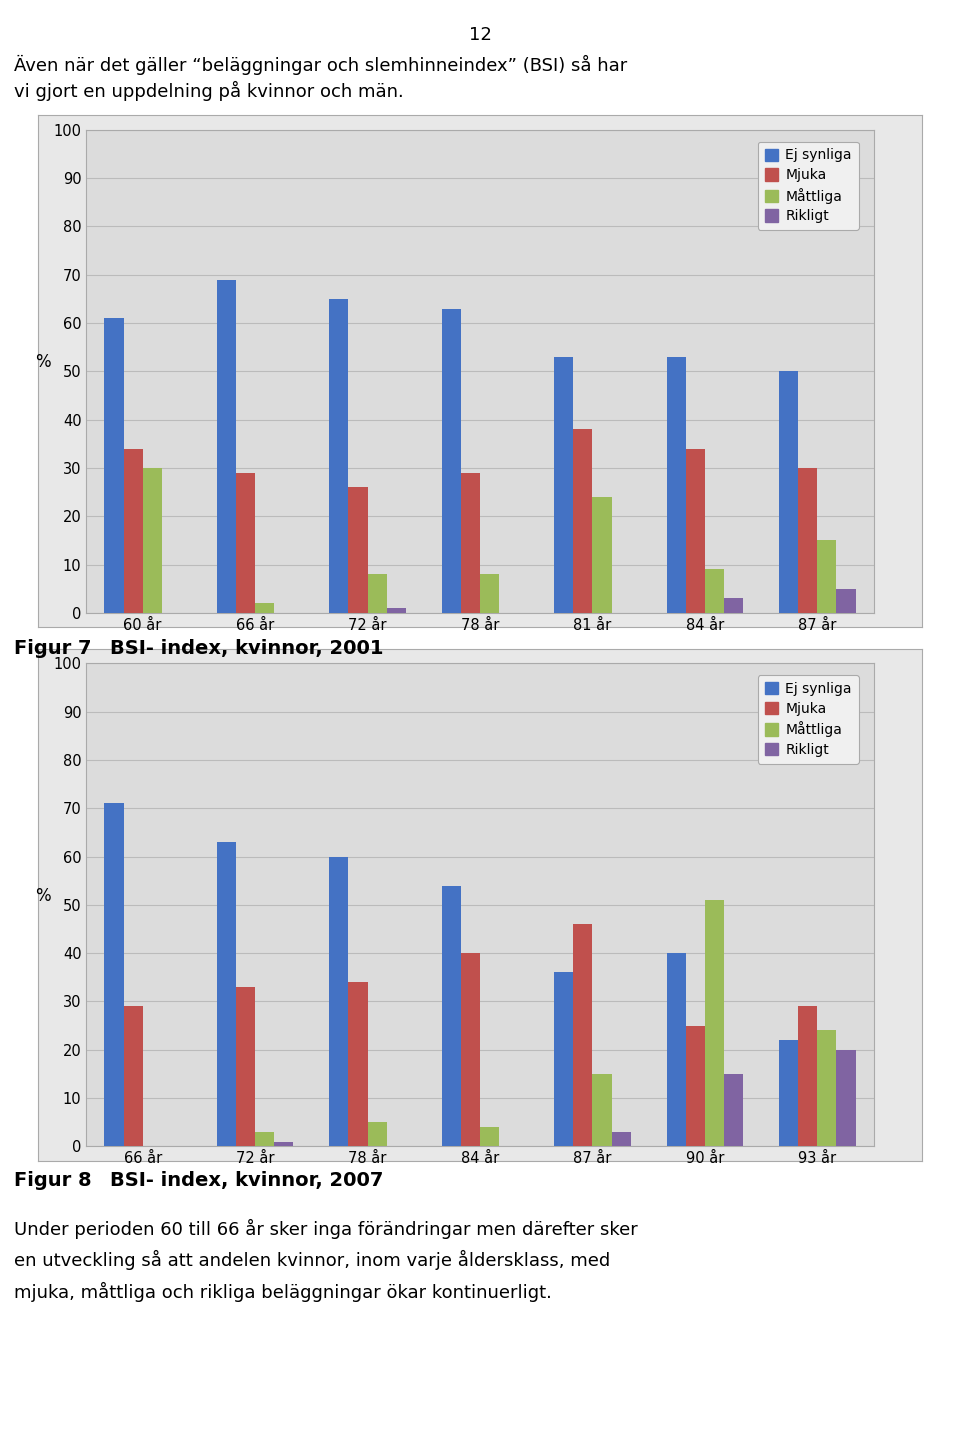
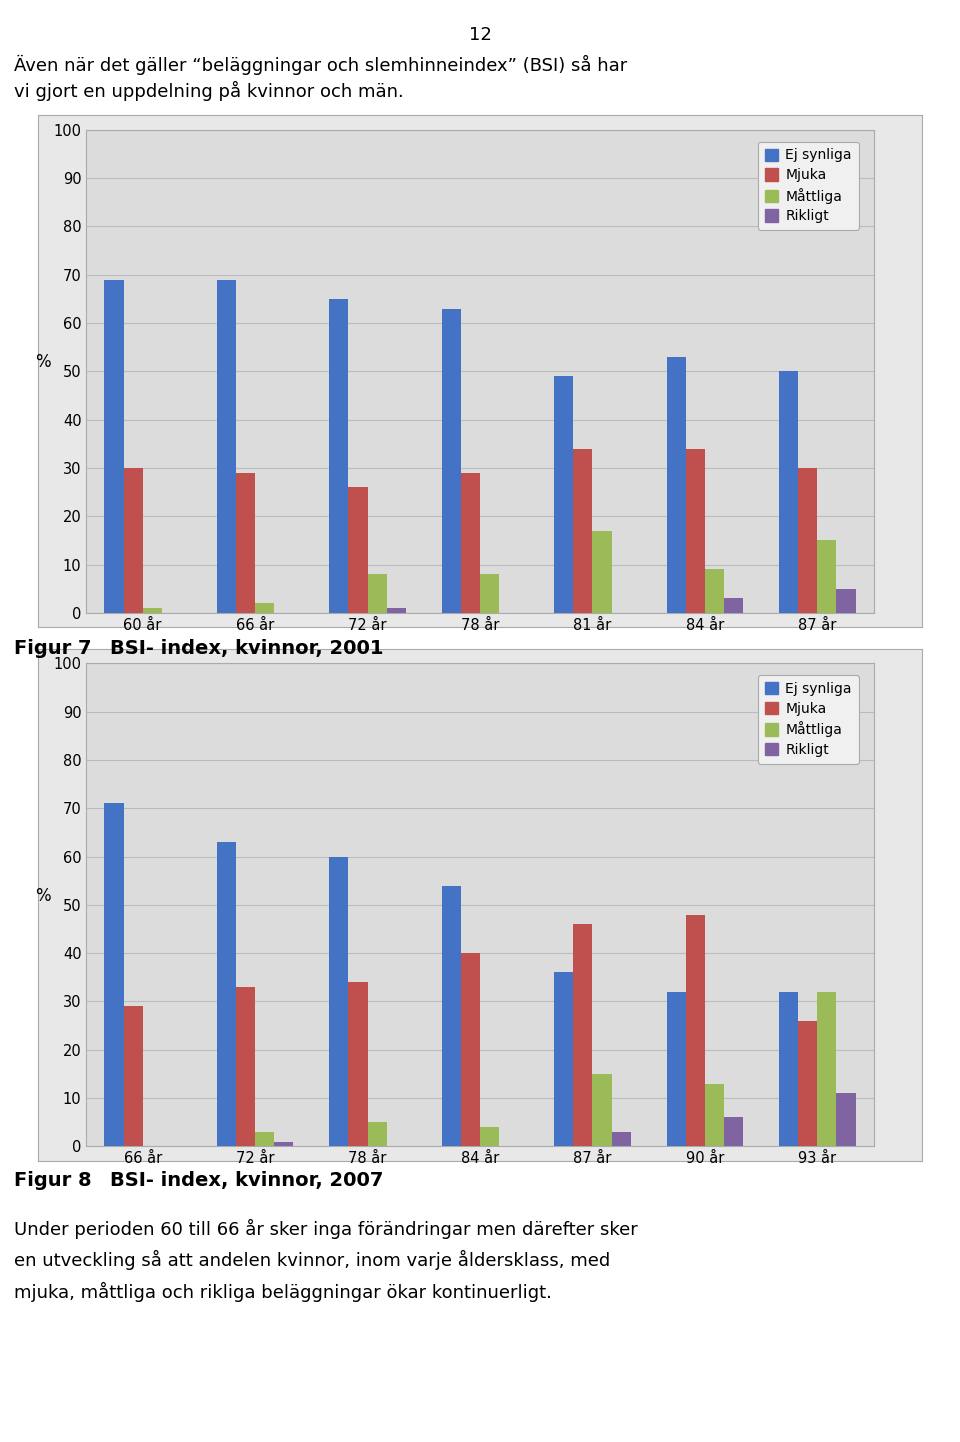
Ej synliga/60 år: 61 -> 69
Mjuka/60 år: 34 -> 30
Måttliga/60 år: 30 -> 1
Ej synliga/81 år: 53 -> 49
Mjuka/81 år: 38 -> 34
Måttliga/81 år: 24 -> 17
Ej synliga/90 år: 40 -> 32
Mjuka/90 år: 25 -> 48
Måttliga/90 år: 51 -> 13
Rikligt/90 år: 15 -> 6
Ej synliga/93 år: 22 -> 32
Mjuka/93 år: 29 -> 26
Måttliga/93 år: 24 -> 32
Rikligt/93 år: 20 -> 11
